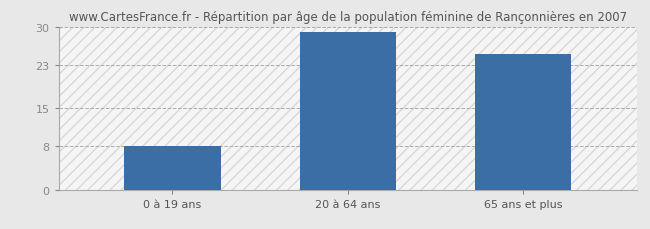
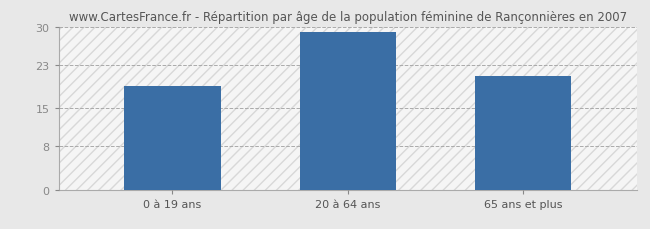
0 à 19 ans: 8 -> 19
65 ans et plus: 25 -> 21
